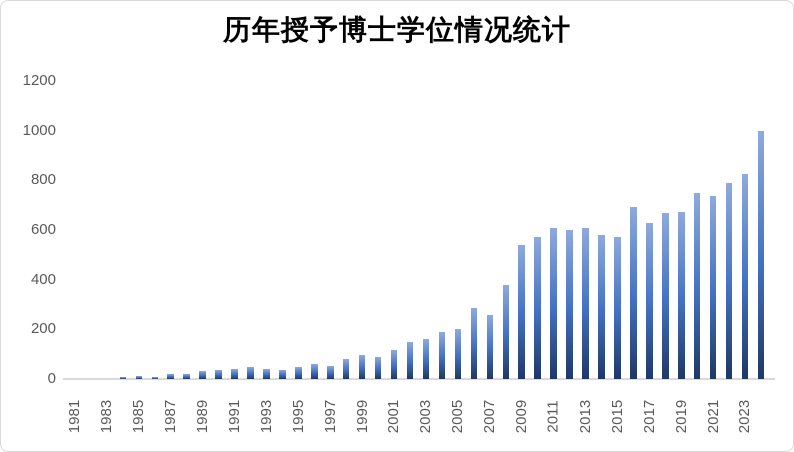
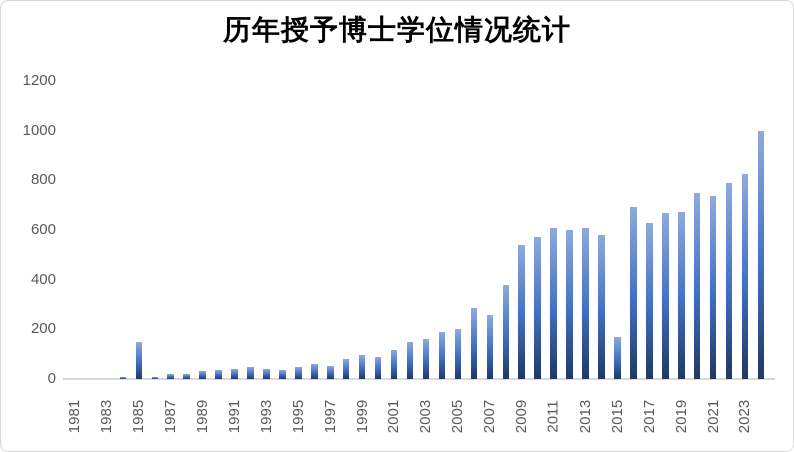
1985: 10 -> 150
2015: 570 -> 170
